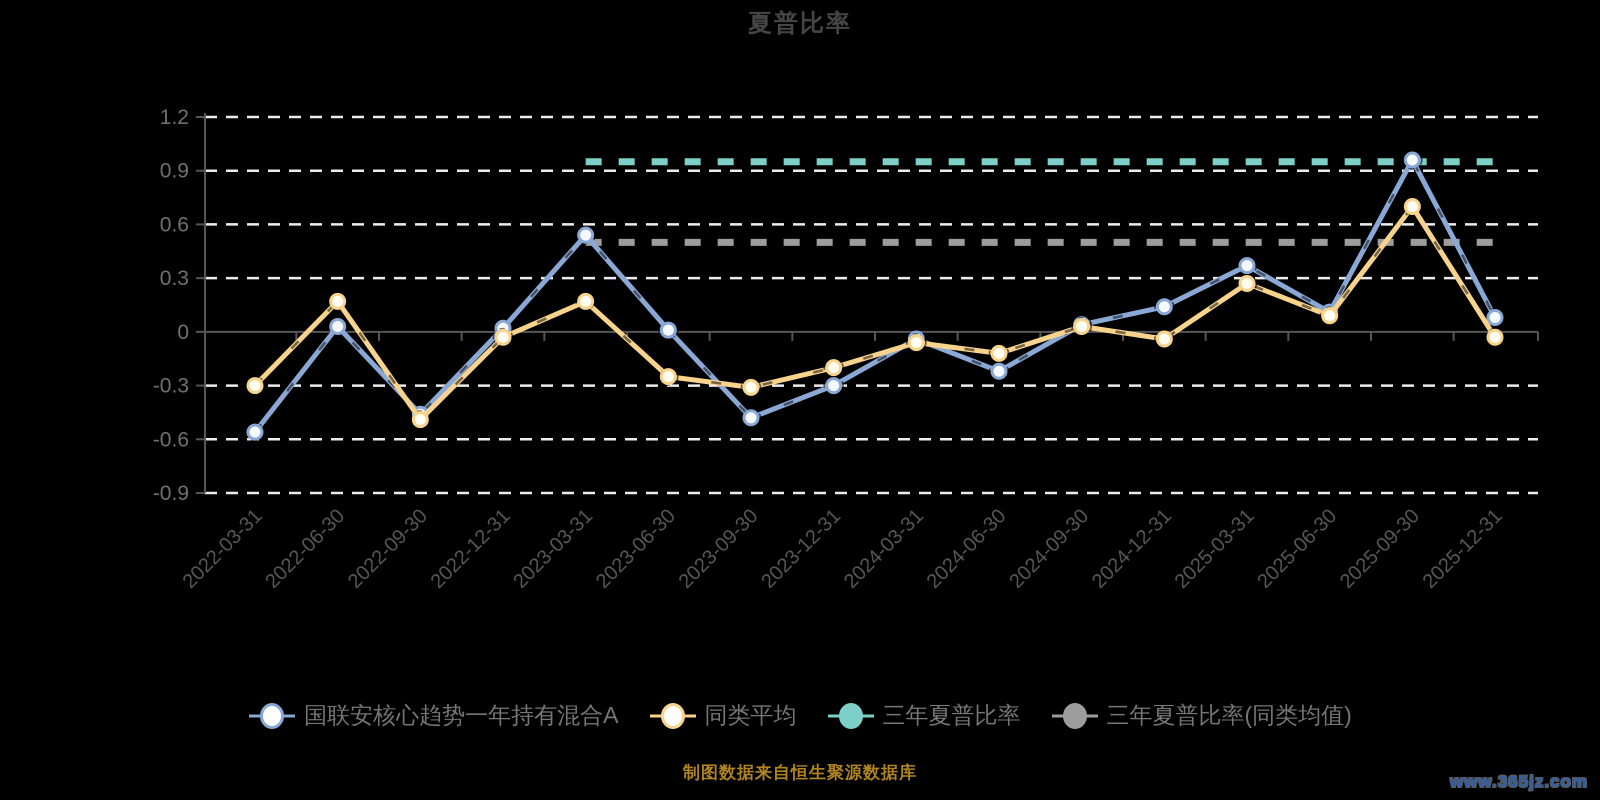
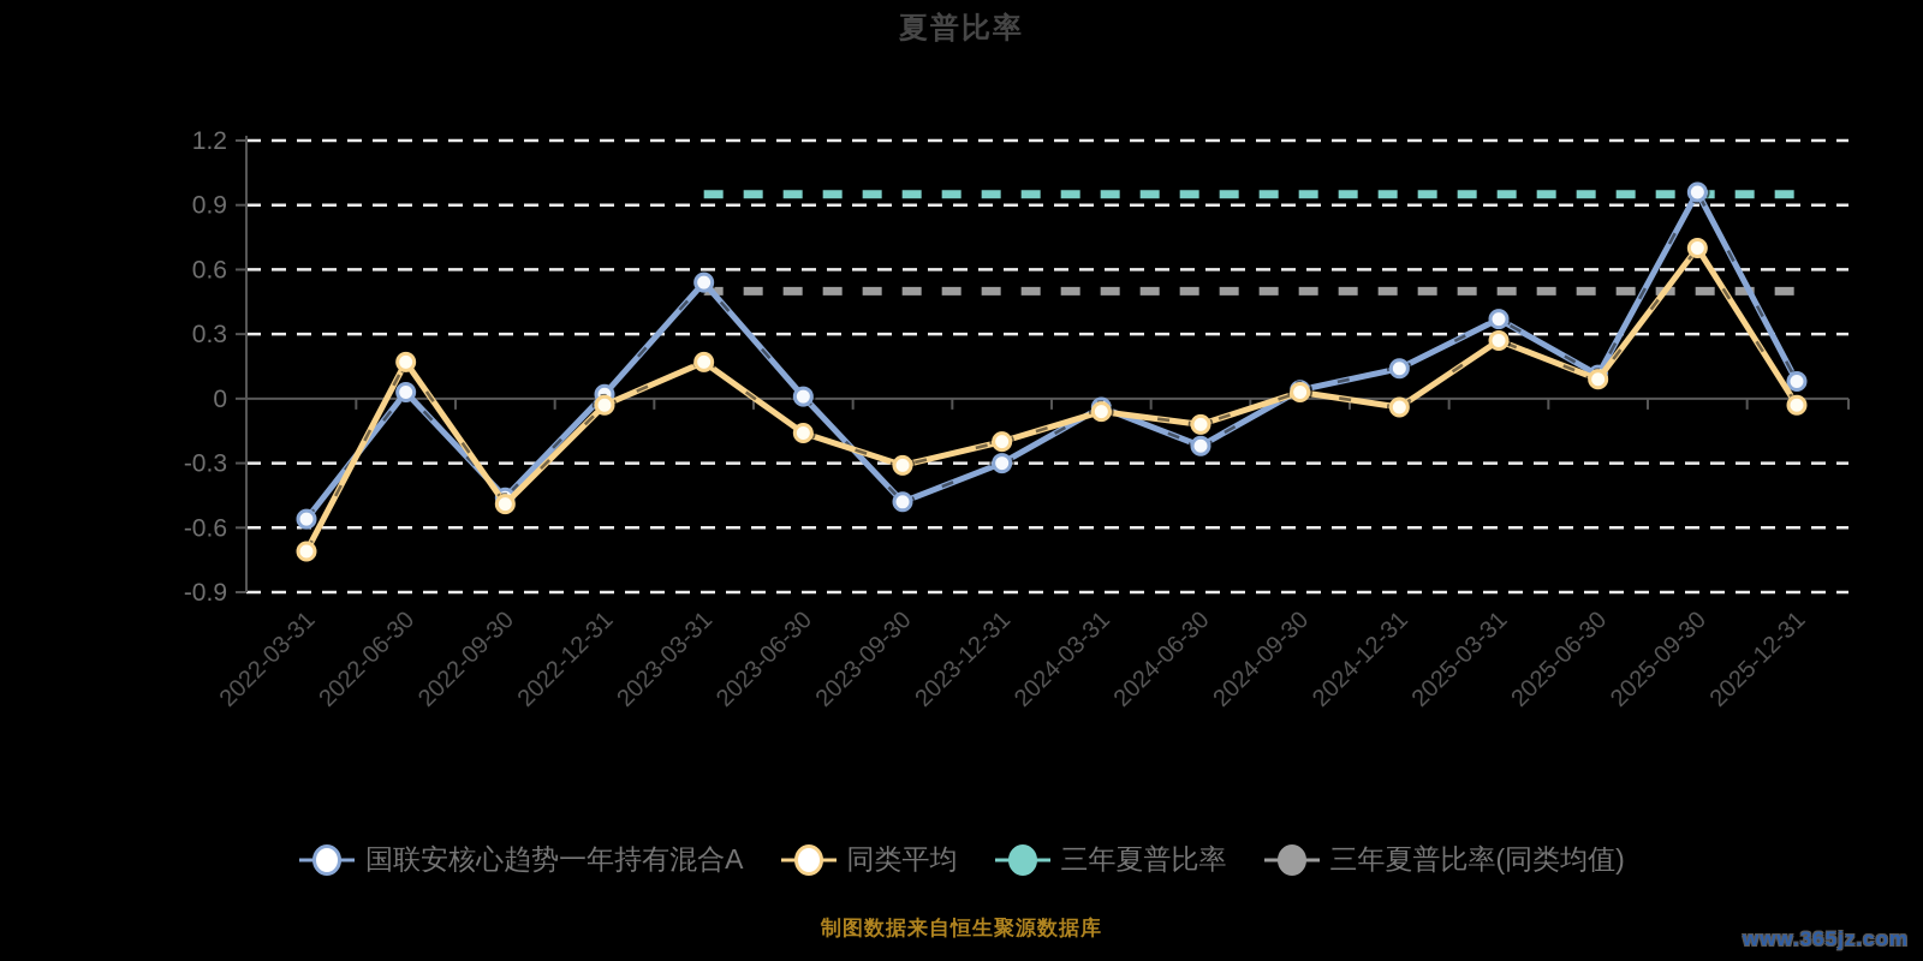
同类平均/2022-03-31: -0.30 -> -0.71
同类平均/2023-06-30: -0.25 -> -0.16
